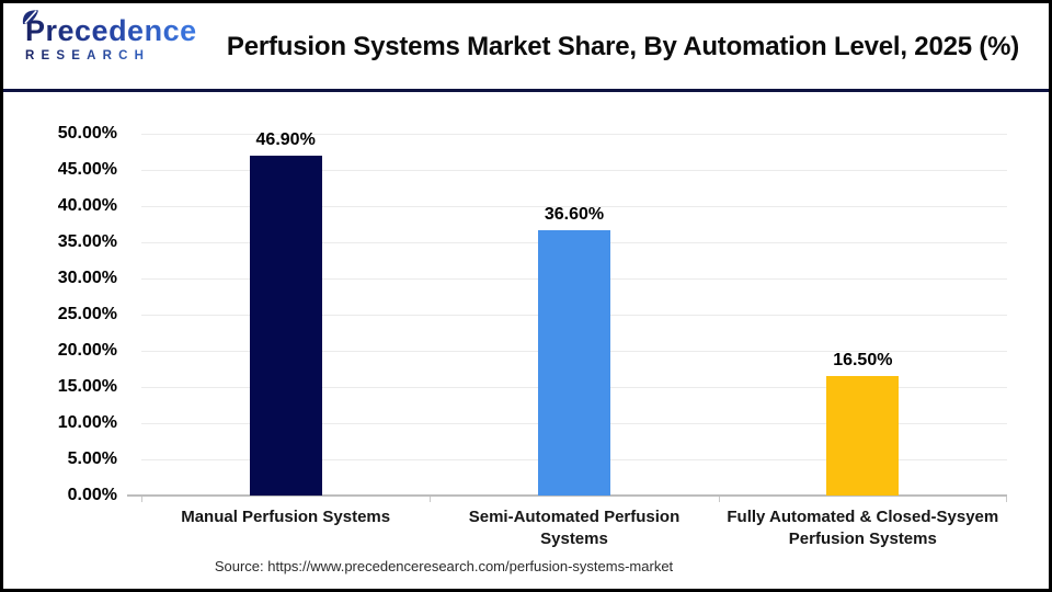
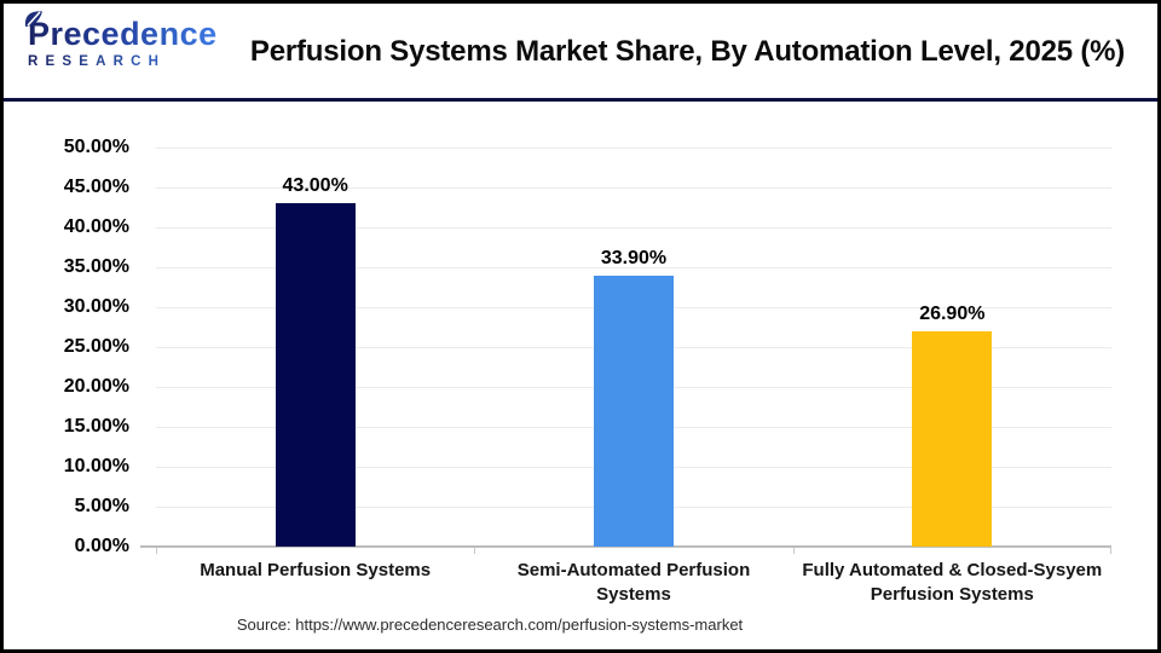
Manual Perfusion Systems: 46.90% -> 43.00%
Semi-Automated Perfusion Systems: 36.60% -> 33.90%
Fully Automated & Closed-Sysyem Perfusion Systems: 16.50% -> 26.90%
